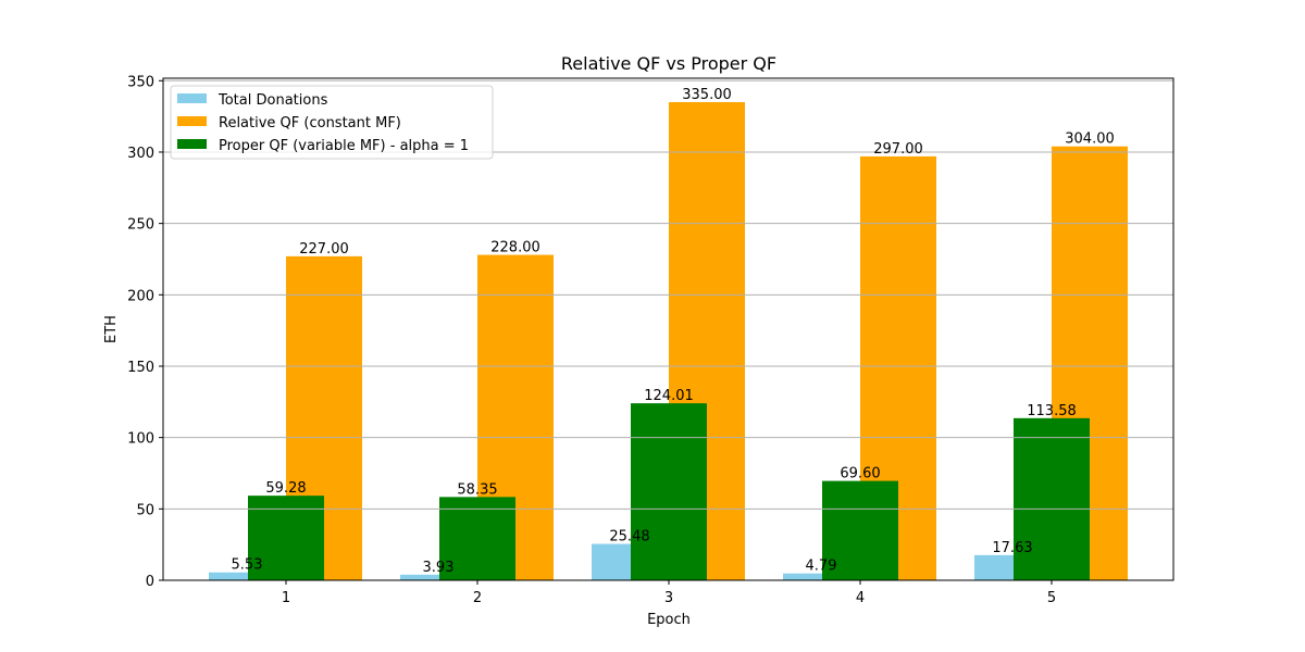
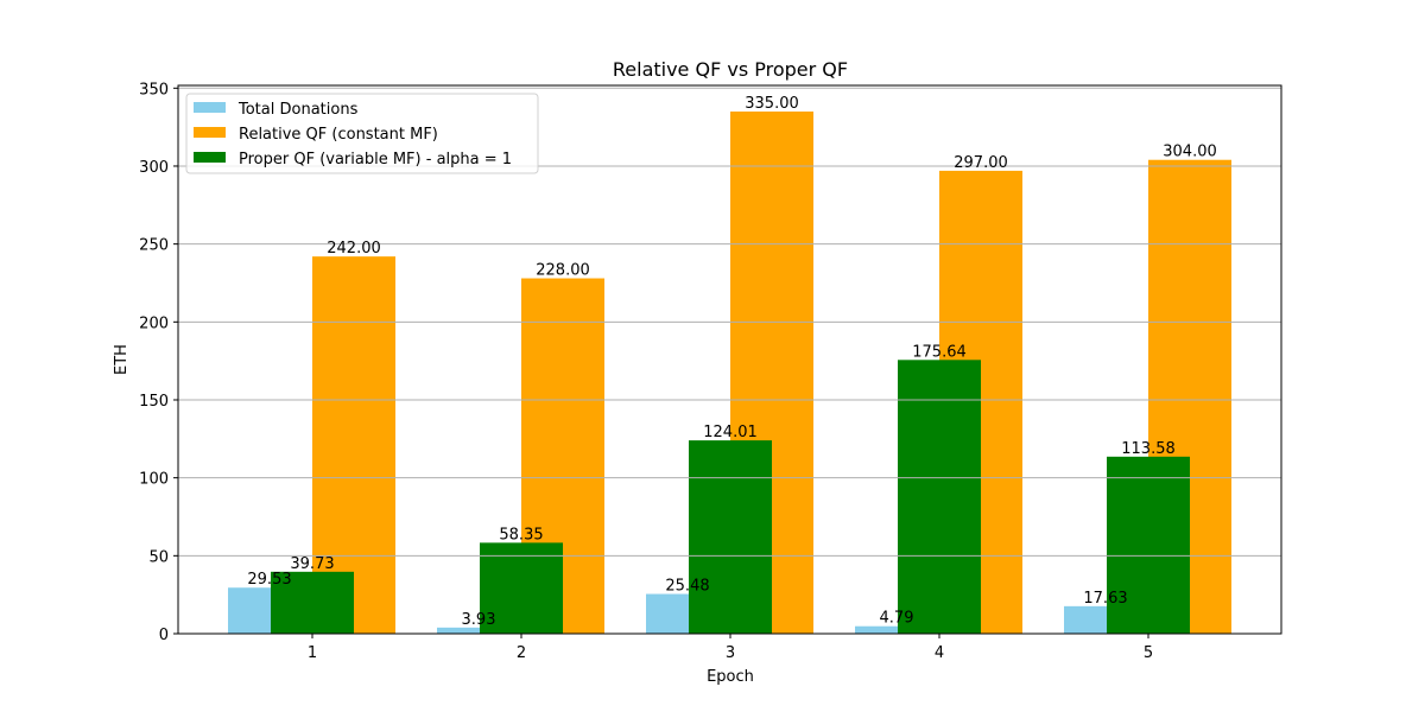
Total Donations/1: 5.53 -> 29.53
Relative QF (constant MF)/1: 227.00 -> 242.00
Proper QF (variable MF) - alpha = 1/1: 59.28 -> 39.73
Proper QF (variable MF) - alpha = 1/4: 69.60 -> 175.64
